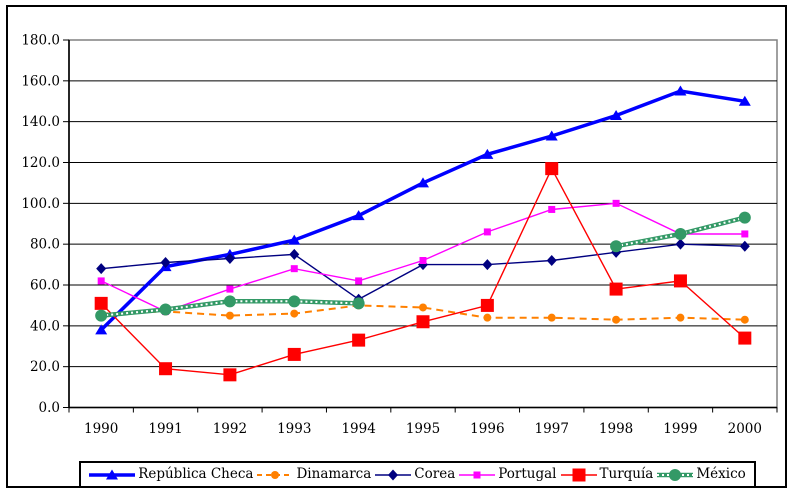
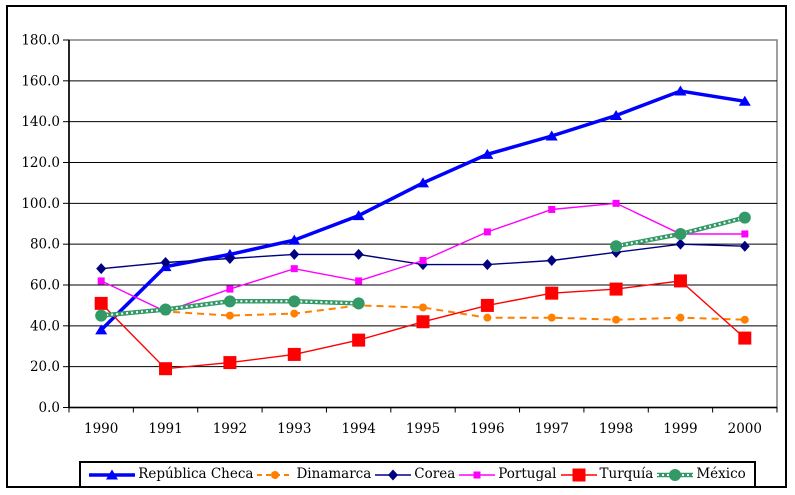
Turquía/1992: 16 -> 22
Corea/1994: 53 -> 75
Turquía/1997: 117 -> 56
